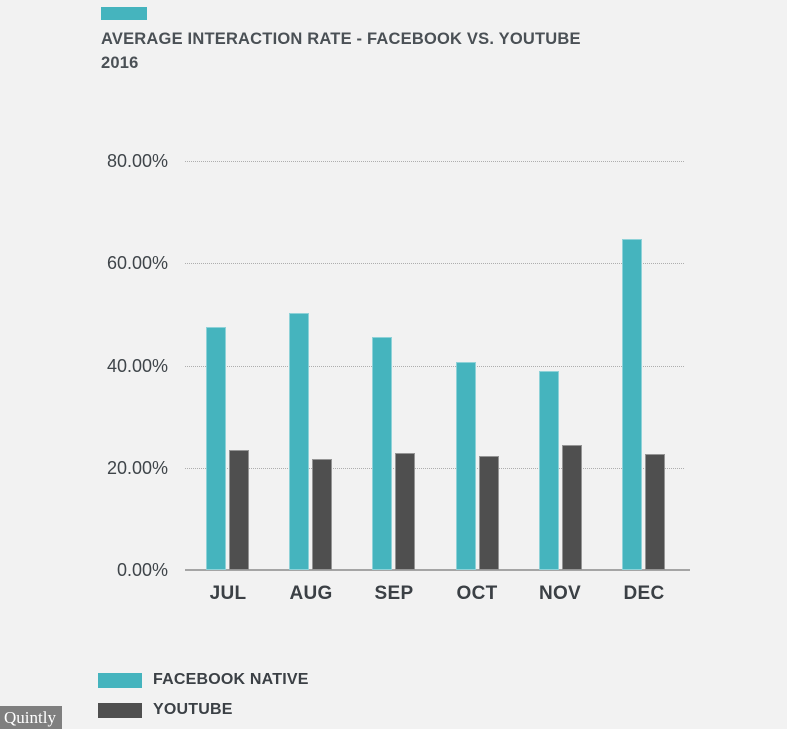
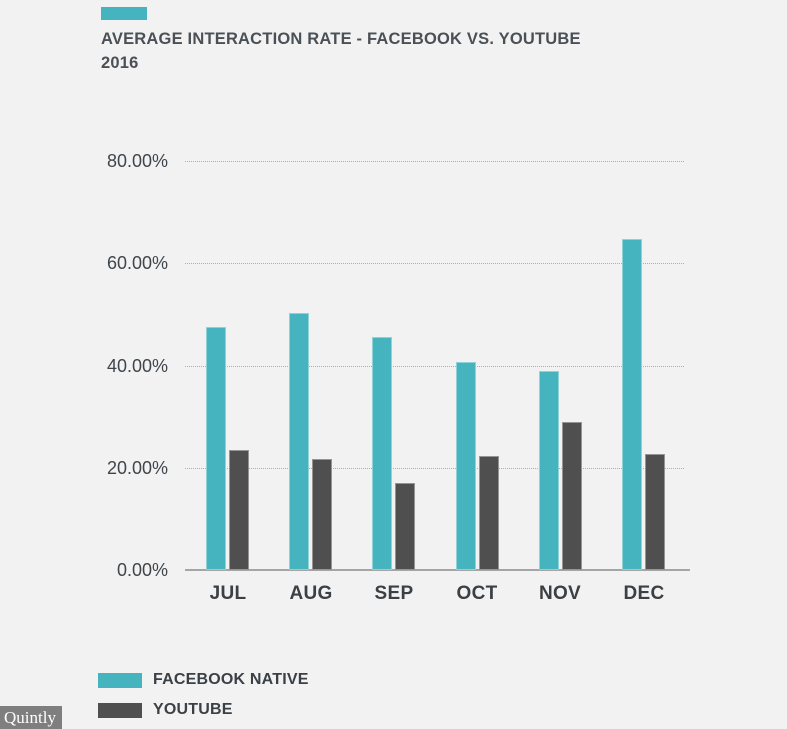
YOUTUBE/SEP: 23% -> 17%
YOUTUBE/NOV: 24% -> 29%
